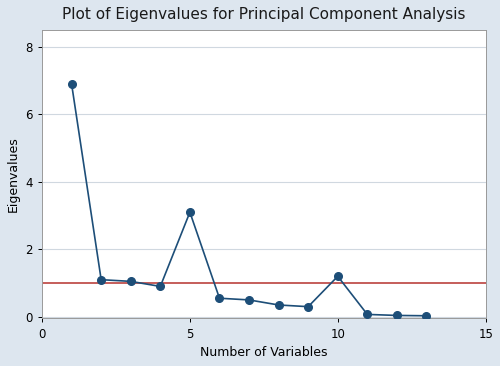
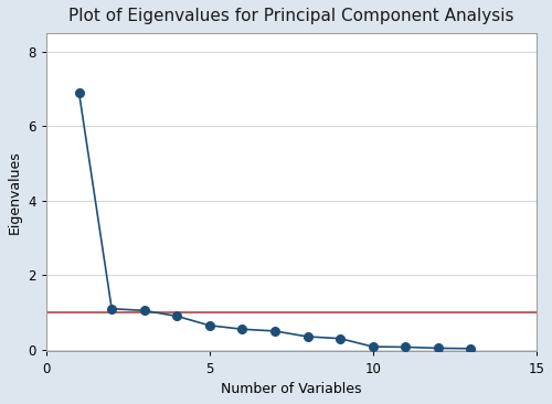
5: 3.10 -> 0.65
10: 1.20 -> 0.08
